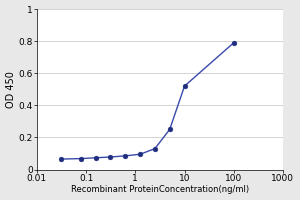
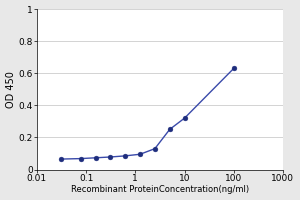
10: 0.52 -> 0.32
100: 0.79 -> 0.63
